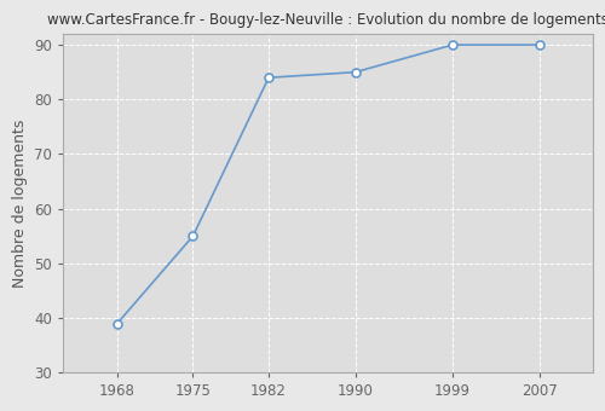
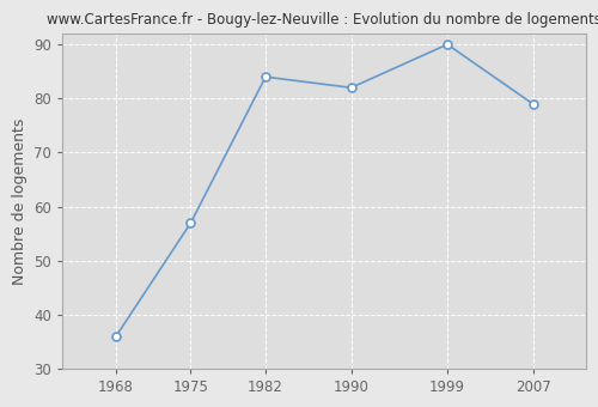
1968: 39 -> 36
1975: 55 -> 57
1990: 85 -> 82
2007: 90 -> 79
